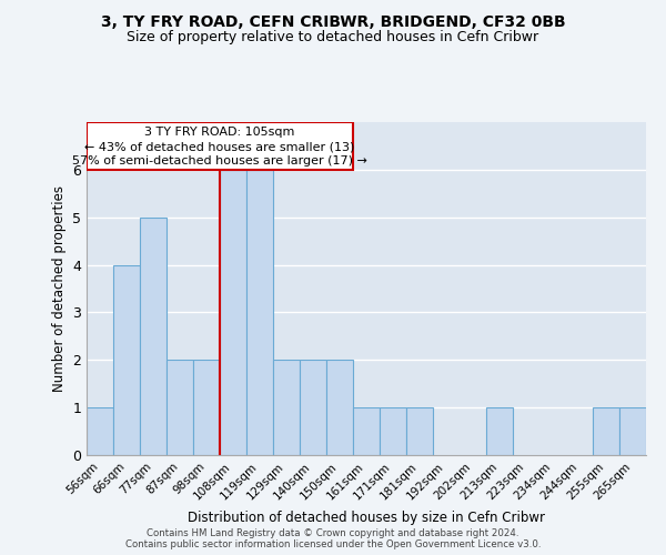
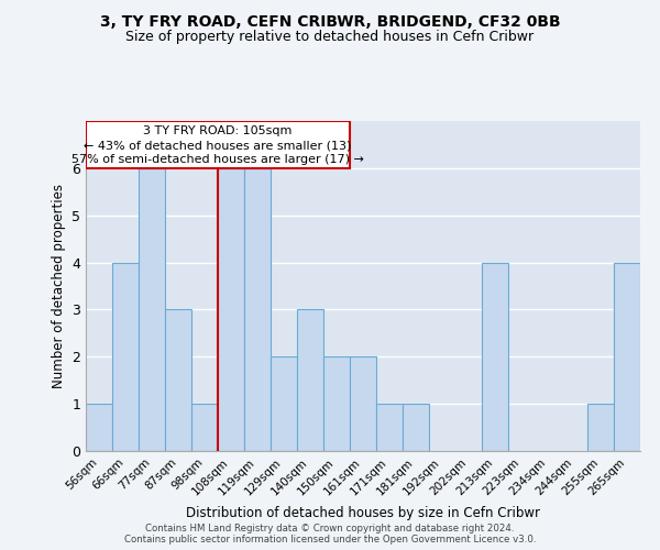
77sqm: 5 -> 6
87sqm: 2 -> 3
98sqm: 2 -> 1
140sqm: 2 -> 3
161sqm: 1 -> 2
213sqm: 1 -> 4
265sqm: 1 -> 4
